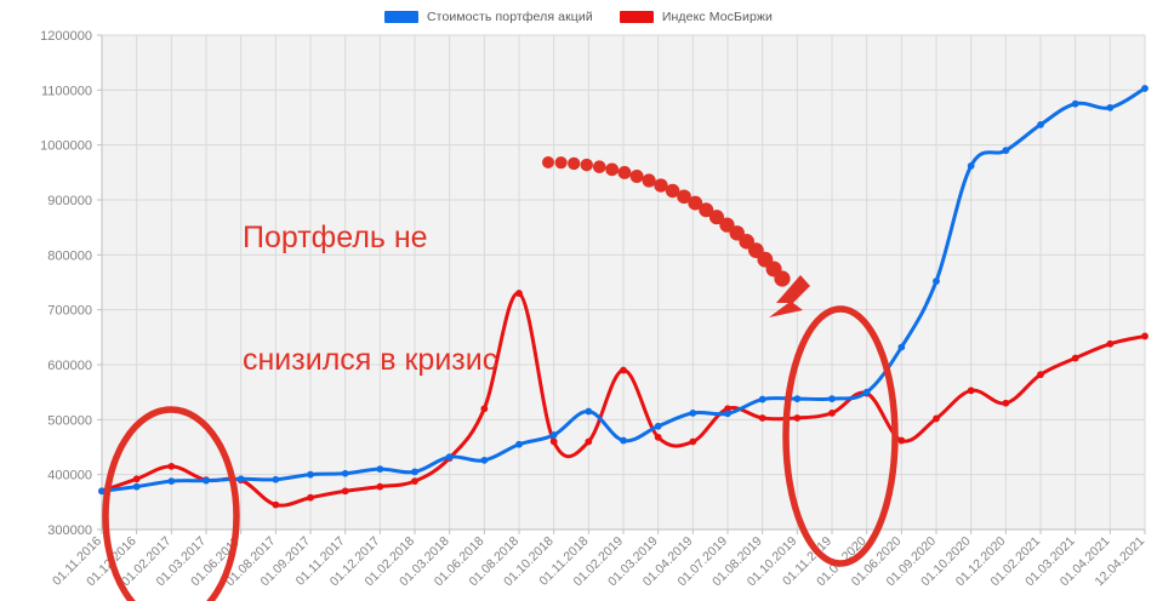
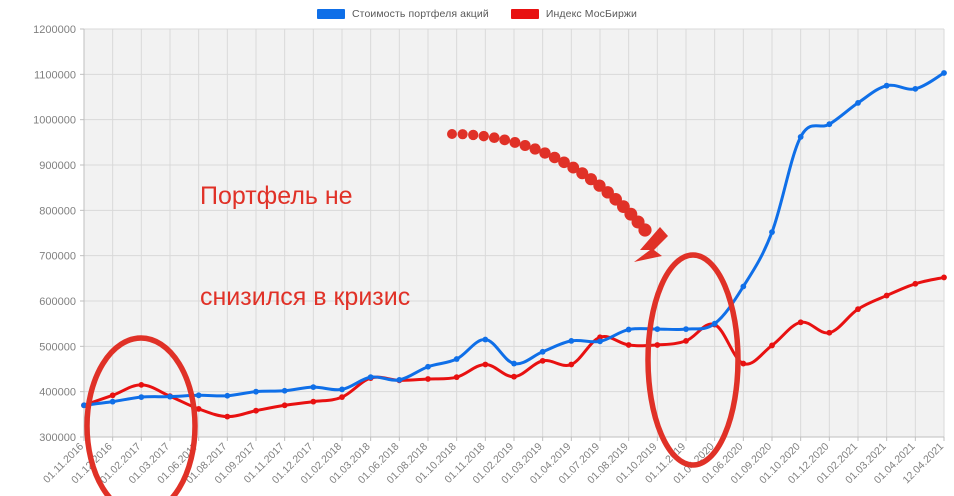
Индекс МосБиржи/01.06.2017: 390000 -> 360000
Индекс МосБиржи/01.06.2018: 520000 -> 420000
Индекс МосБиржи/01.08.2018: 730000 -> 430000
Индекс МосБиржи/01.10.2018: 460000 -> 430000
Индекс МосБиржи/01.02.2019: 590000 -> 430000
